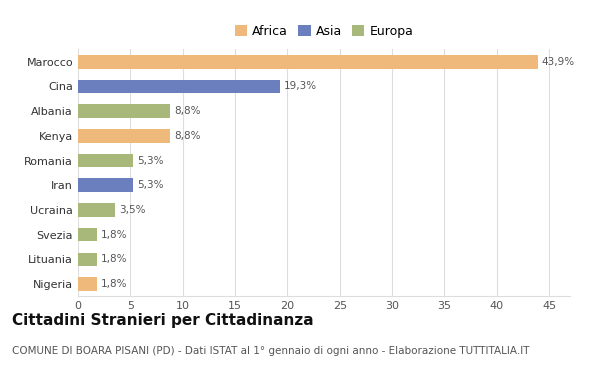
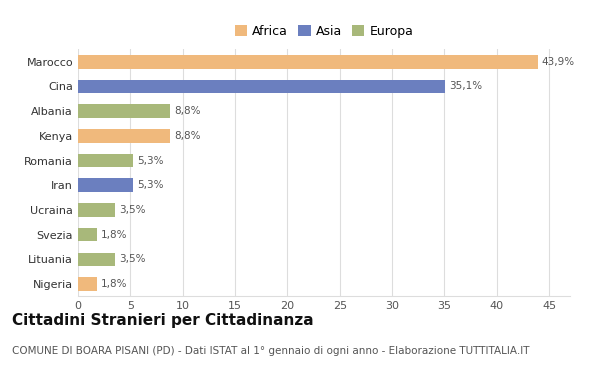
Cina: 19,3% -> 35,1%
Lituania: 1,8% -> 3,5%
